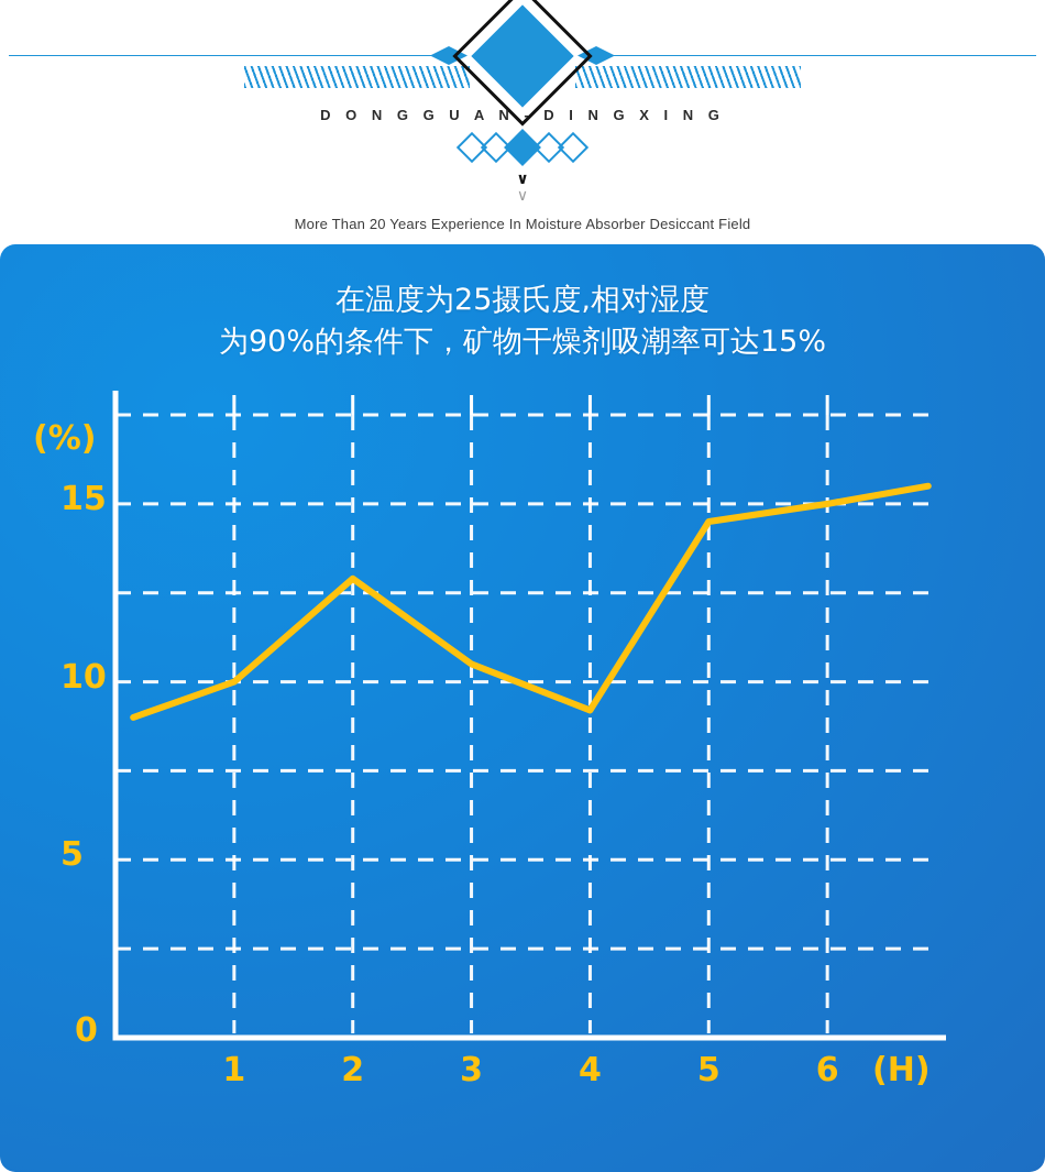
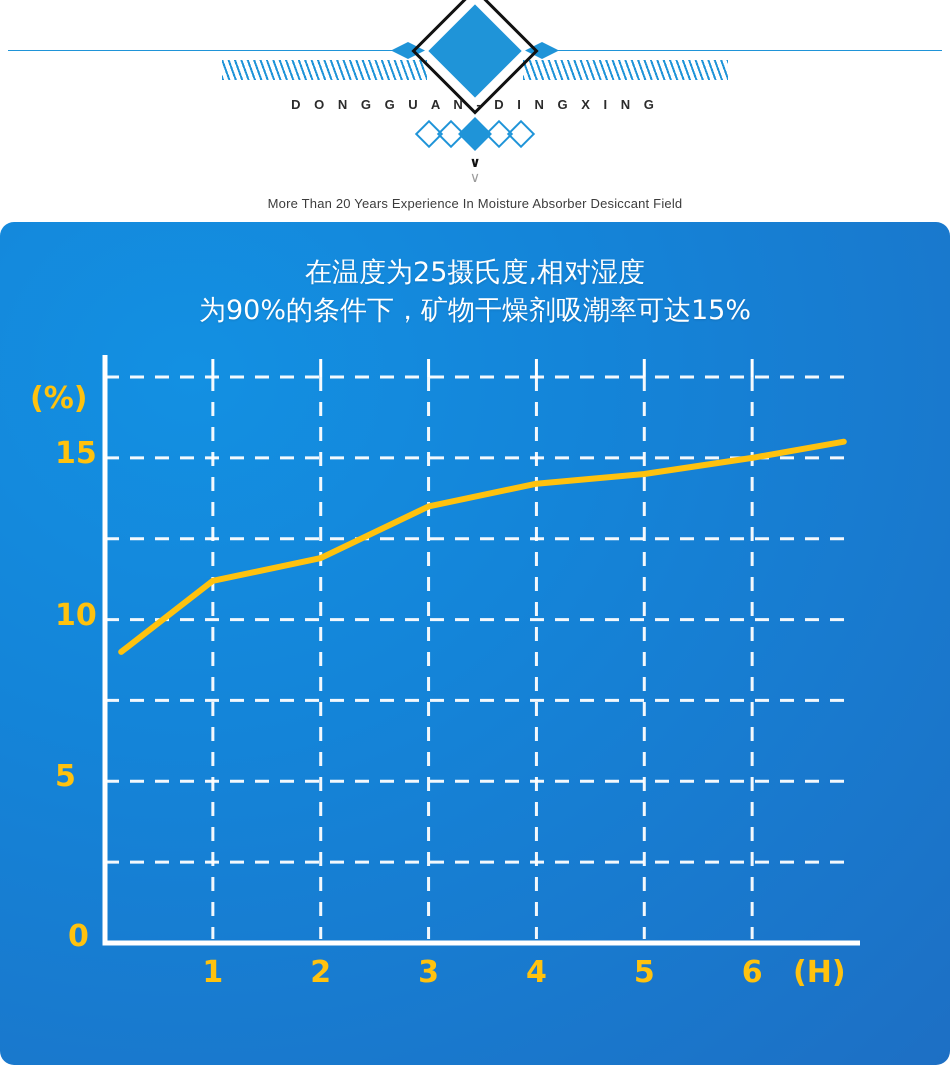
1: 10.0 -> 11.2
2: 12.9 -> 11.9
3: 10.5 -> 13.5
4: 9.2 -> 14.2
